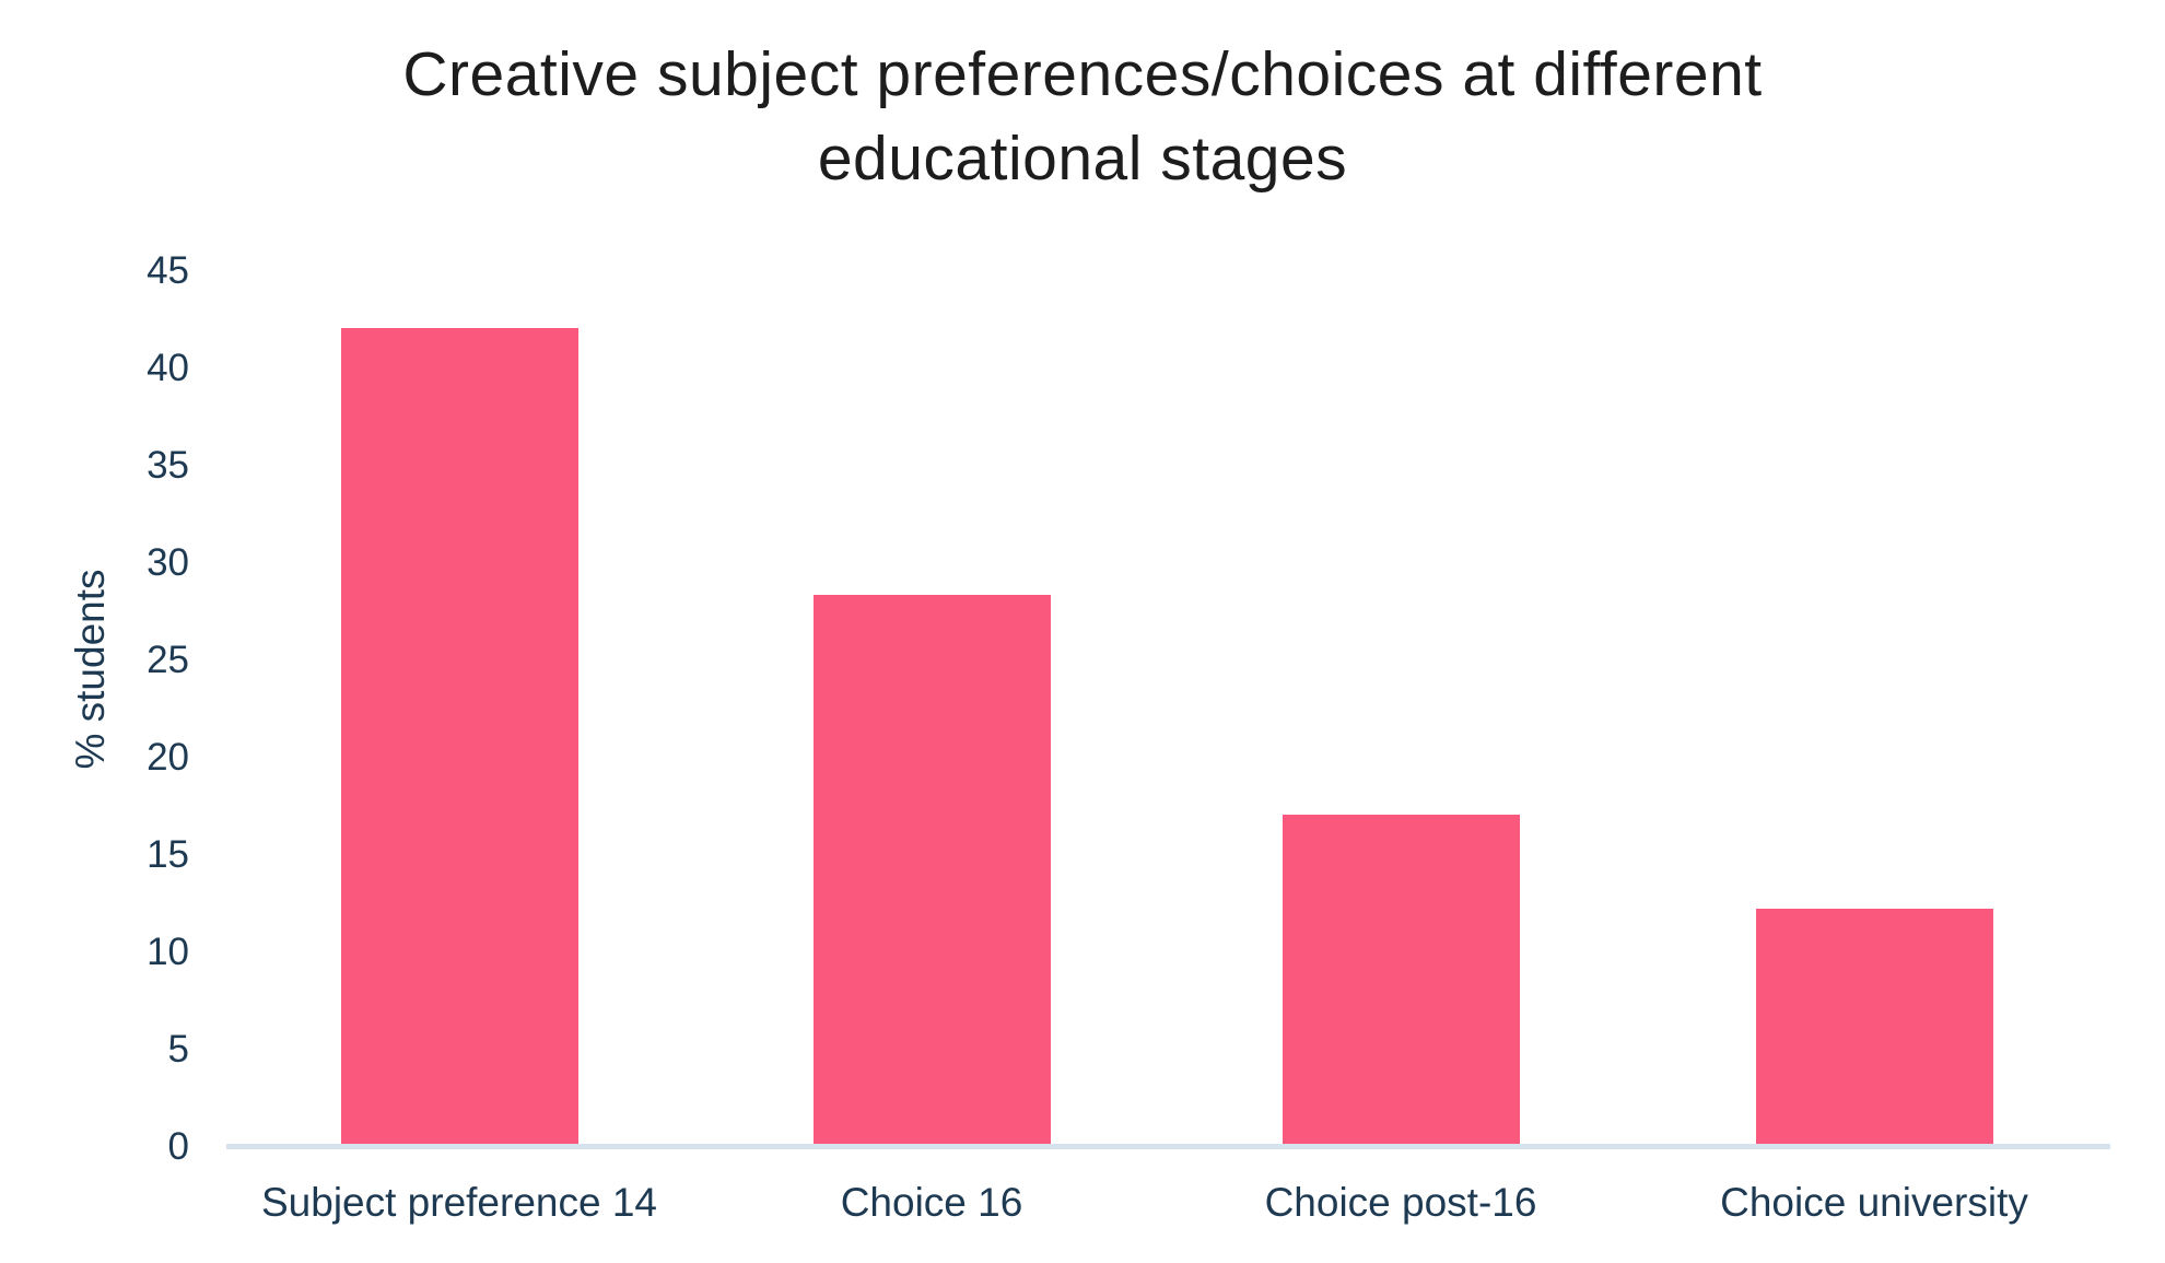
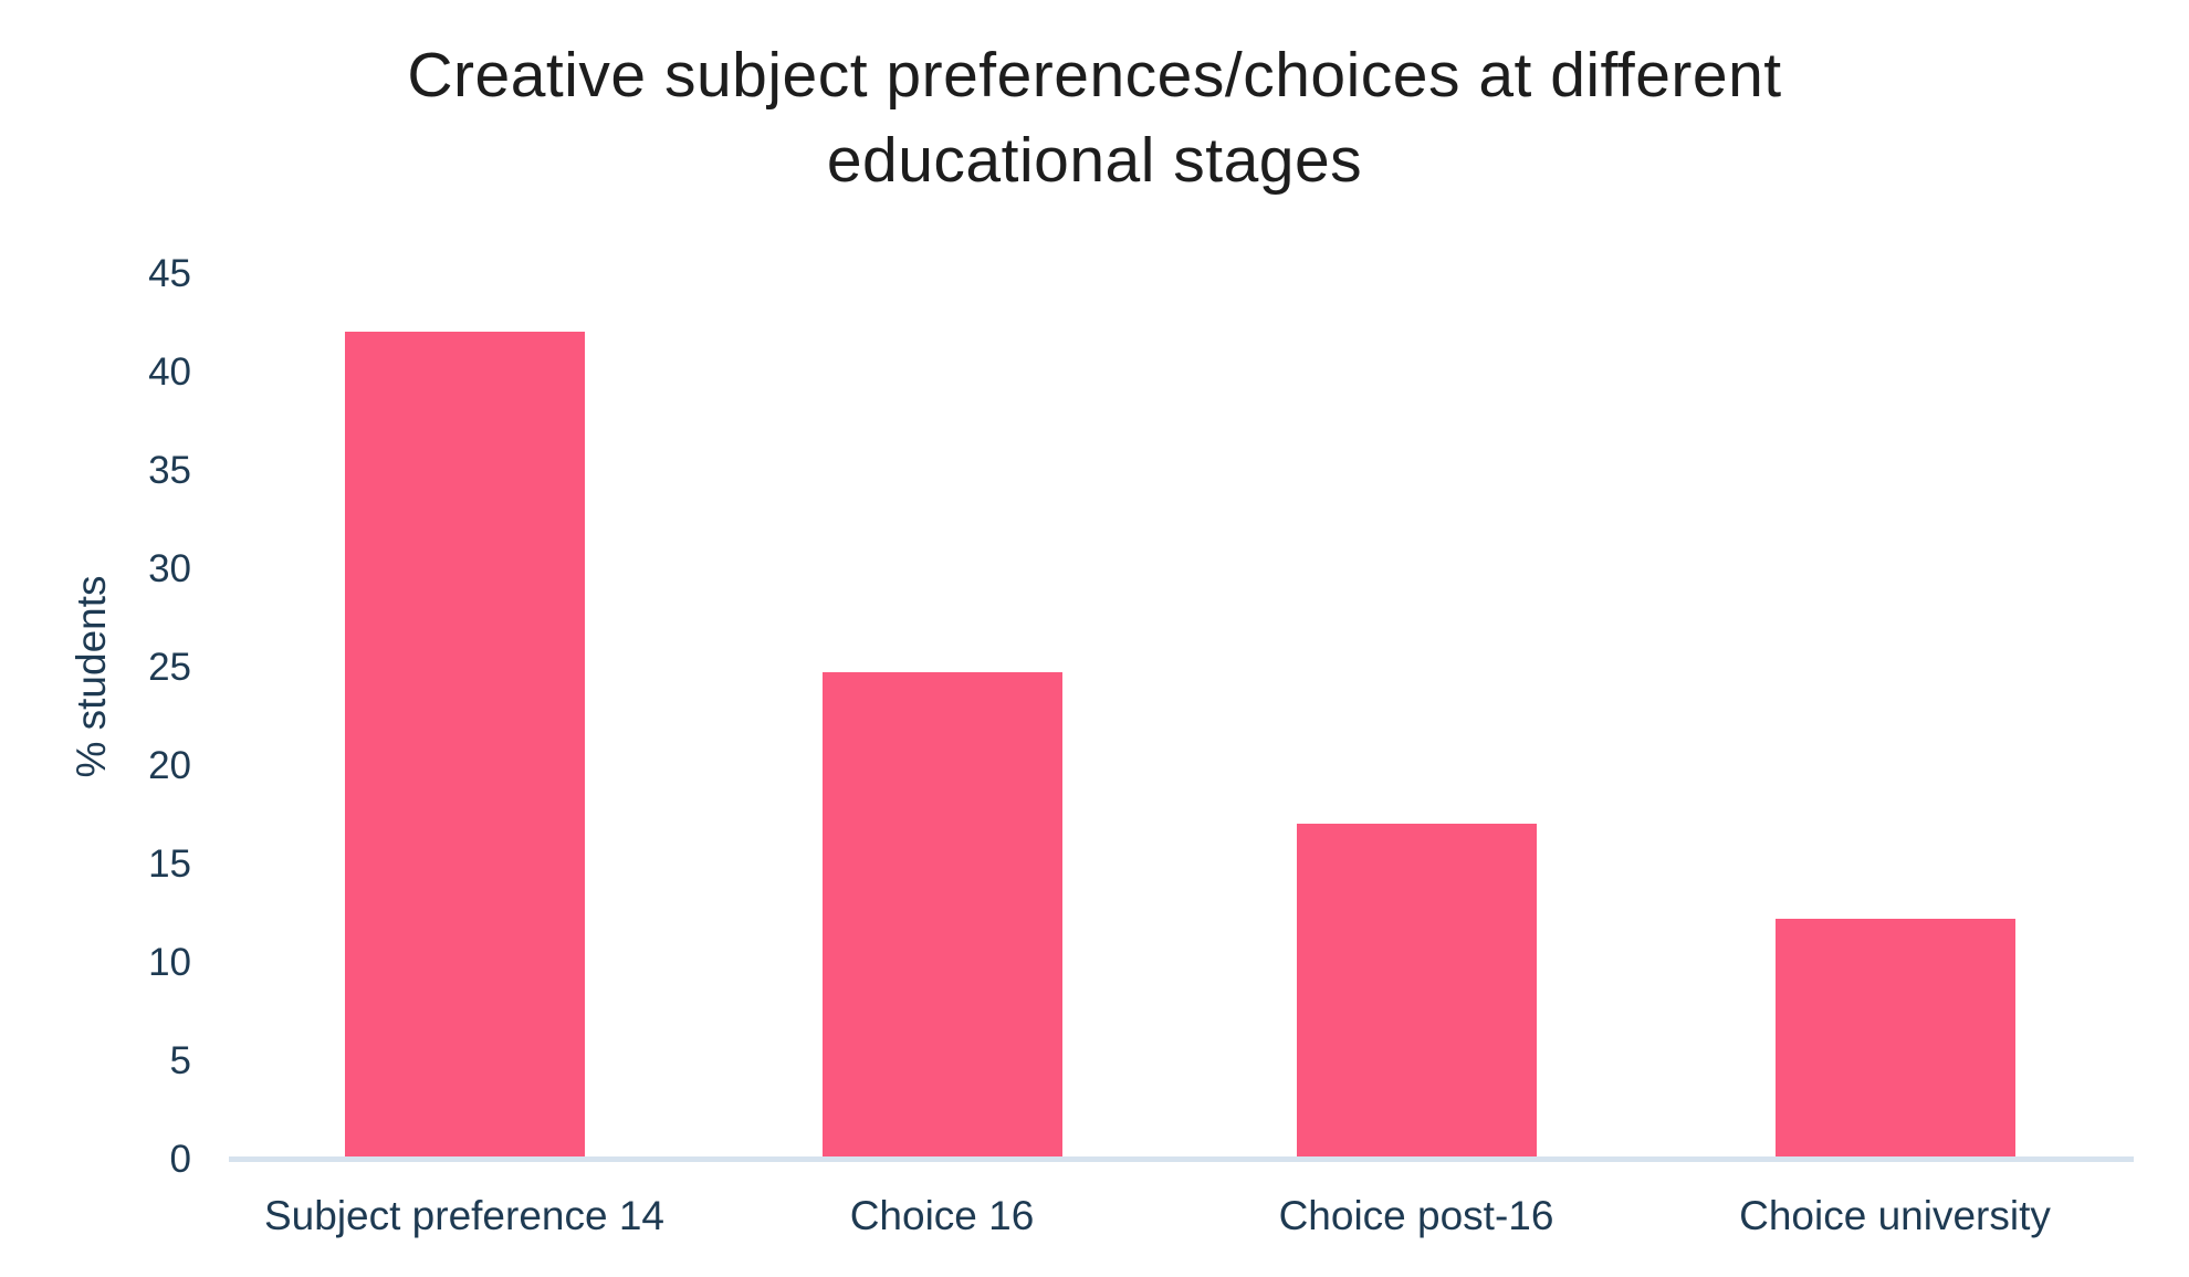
Choice 16: 28.3 -> 24.7
